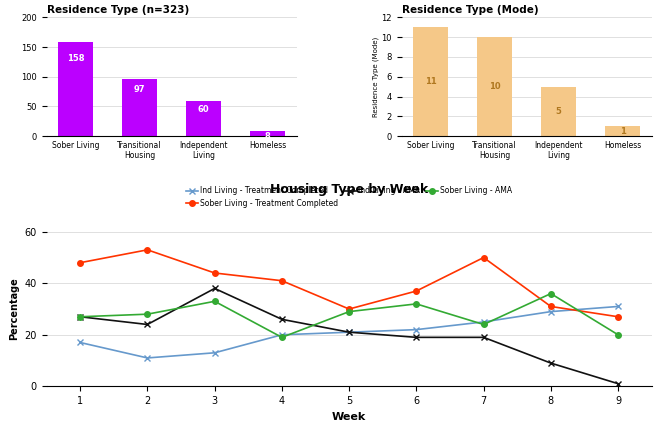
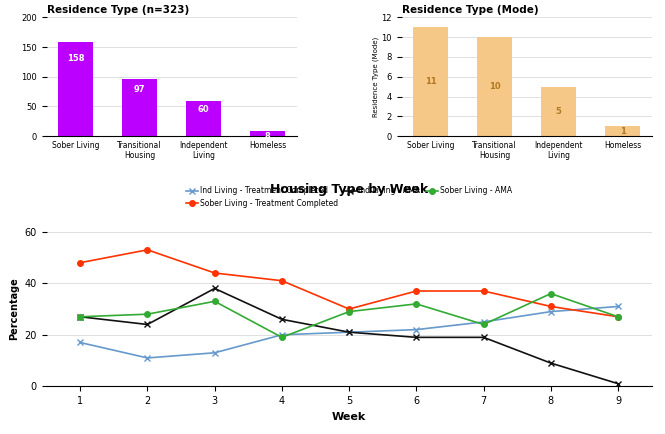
Sober Living - Treatment Completed/7: 50 -> 37
Sober Living - AMA/9: 20 -> 27
